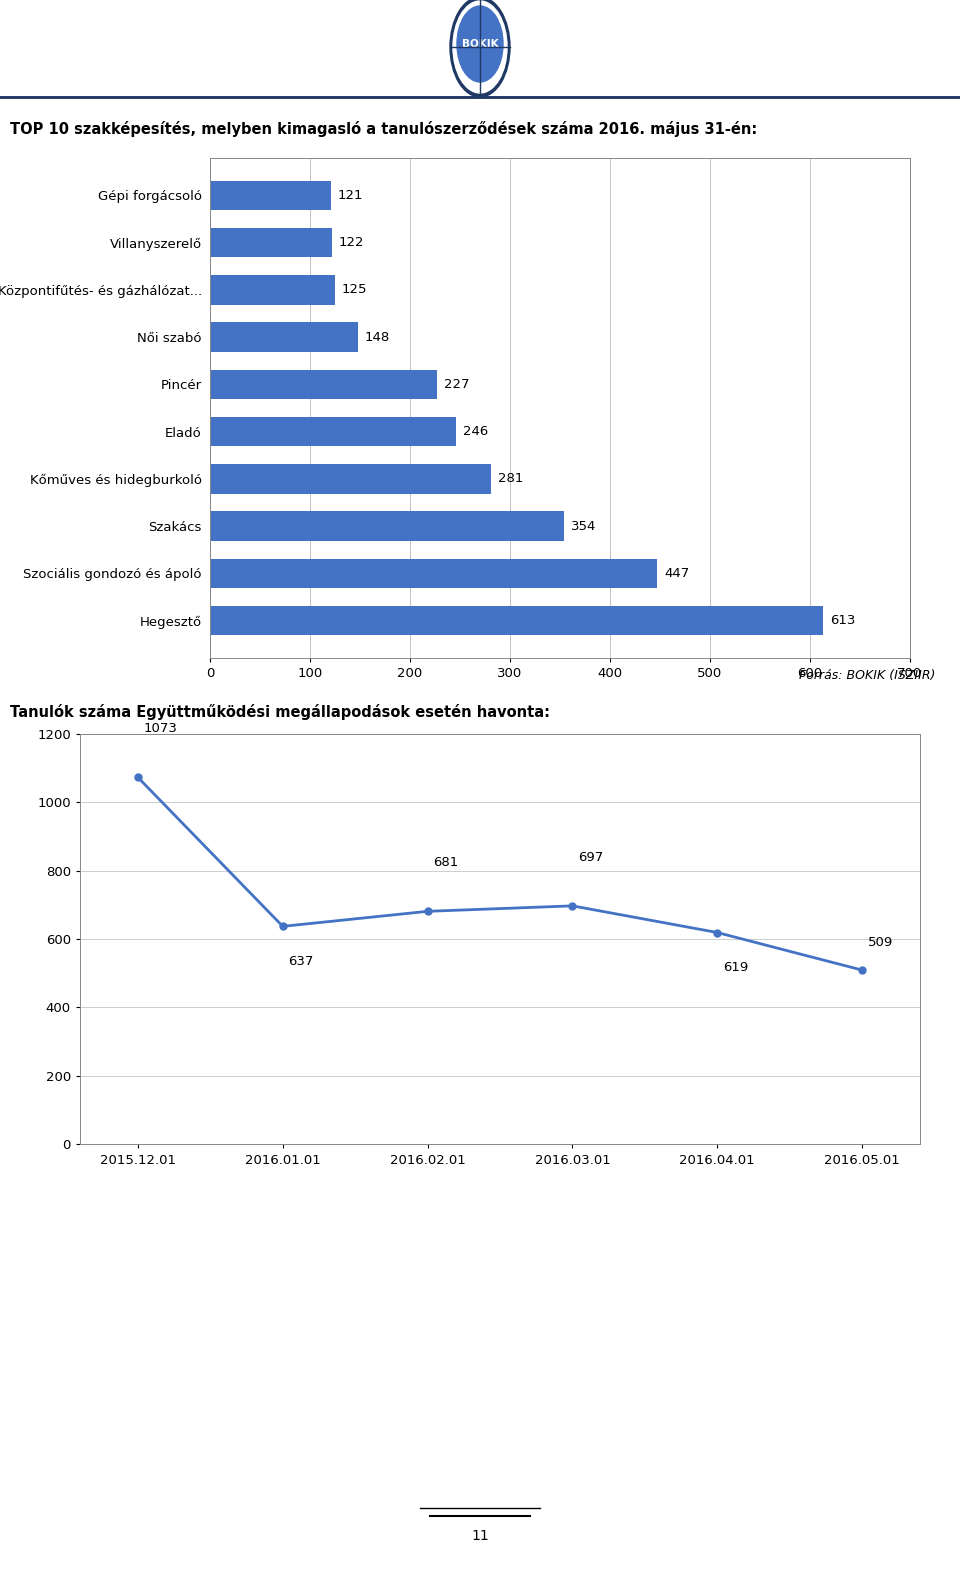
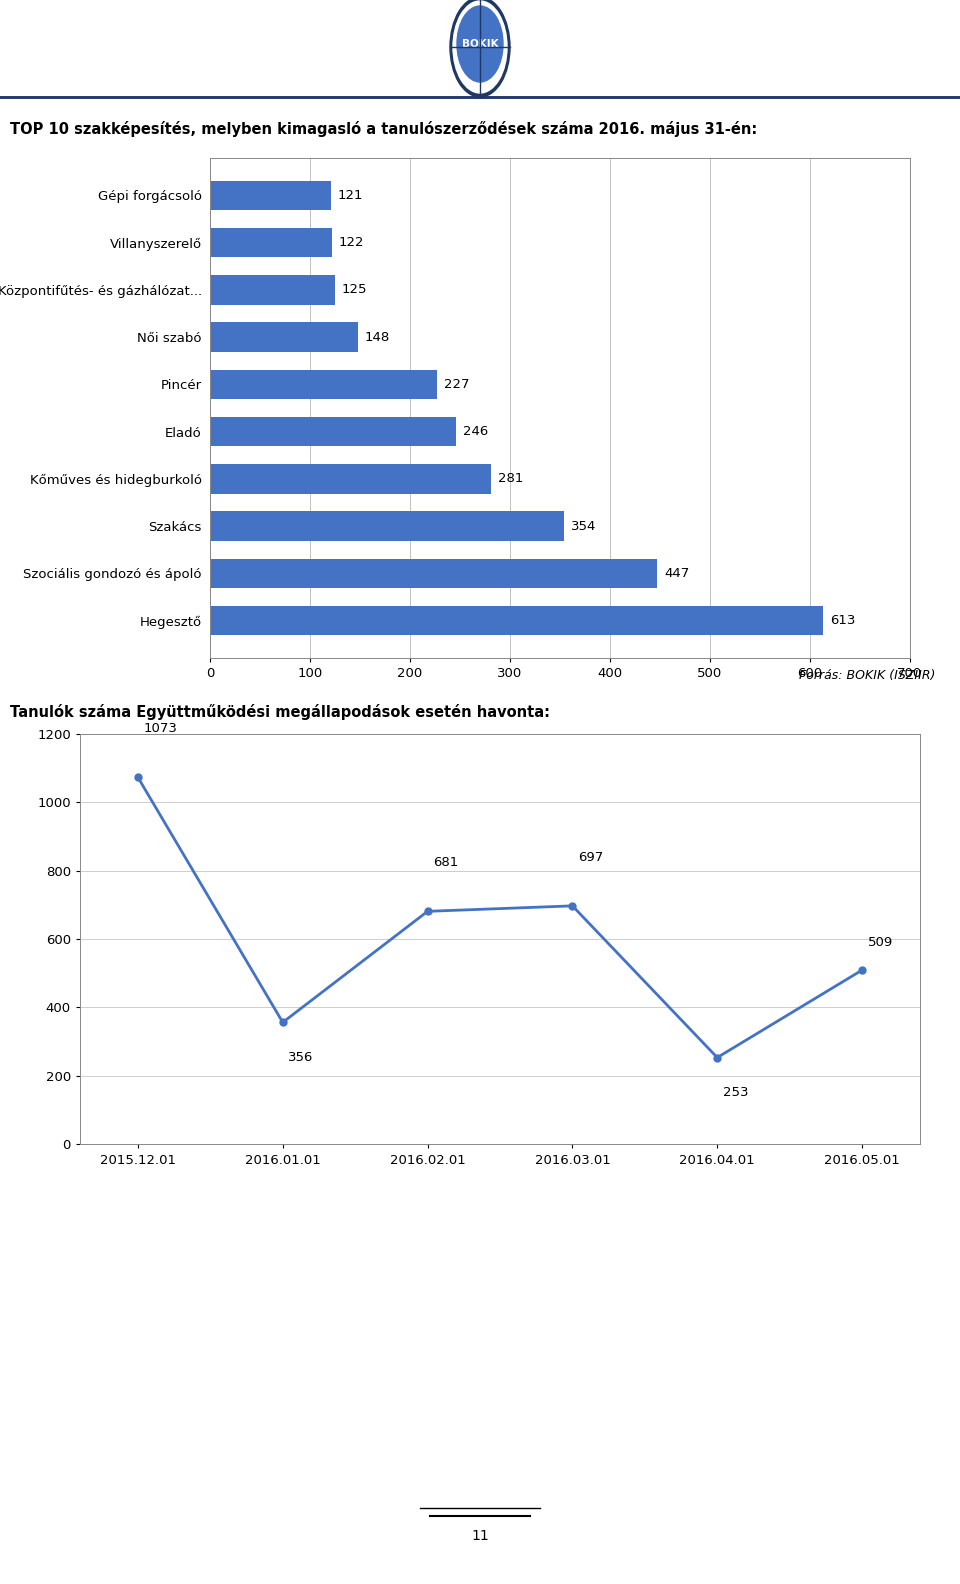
2016.01.01: 637 -> 356
2016.04.01: 619 -> 253
